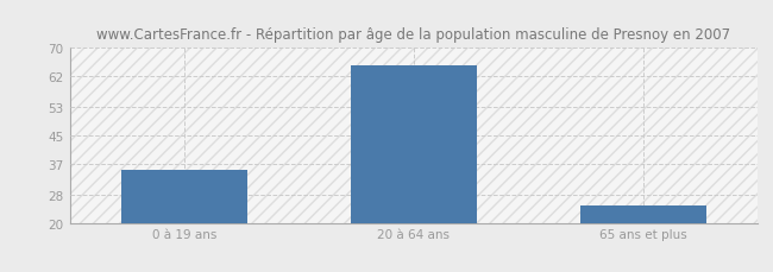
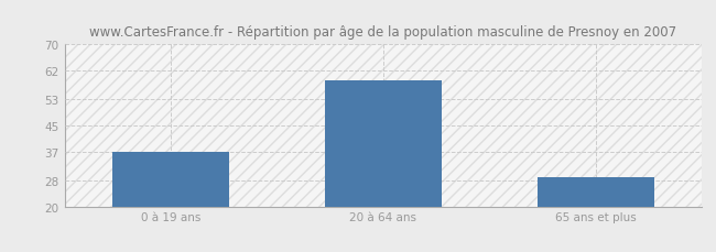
0 à 19 ans: 35 -> 37
20 à 64 ans: 65 -> 59
65 ans et plus: 25 -> 29
